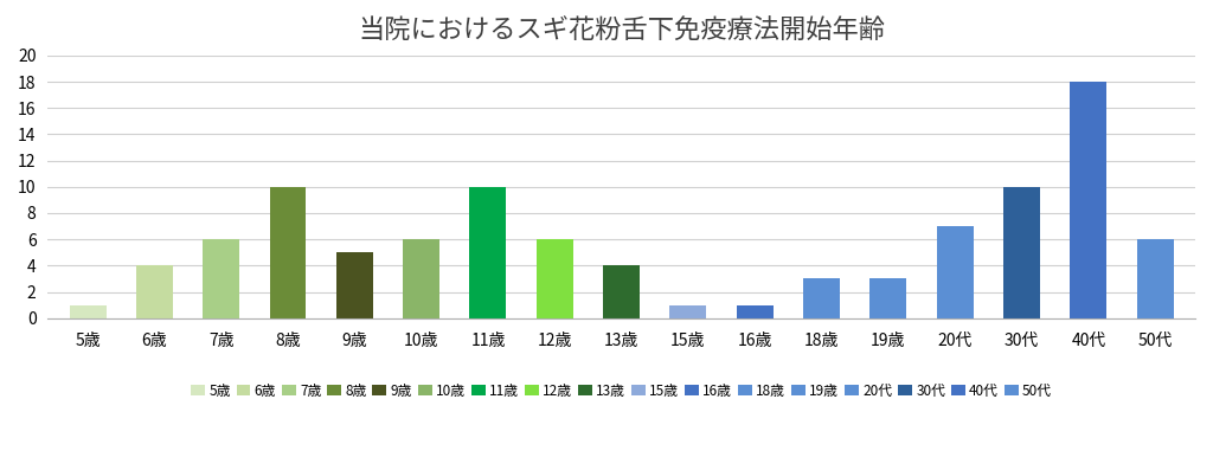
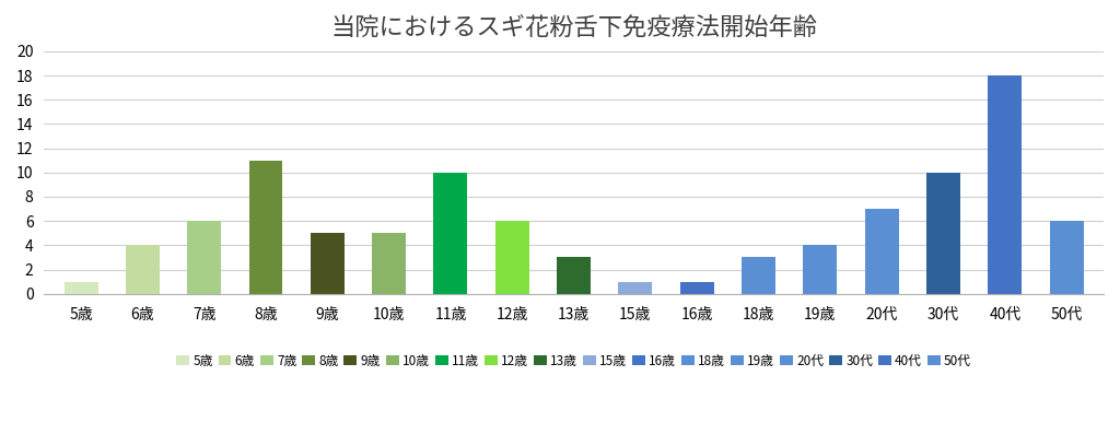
8歳: 10 -> 11
10歳: 6 -> 5
13歳: 4 -> 3
19歳: 3 -> 4
